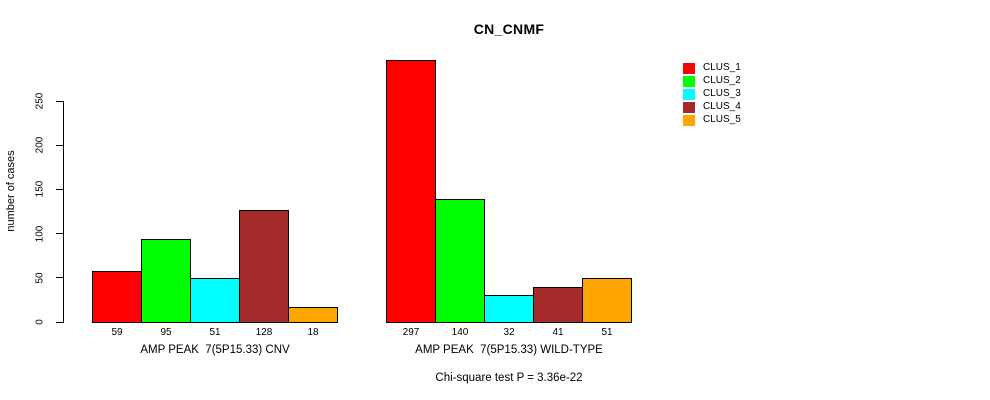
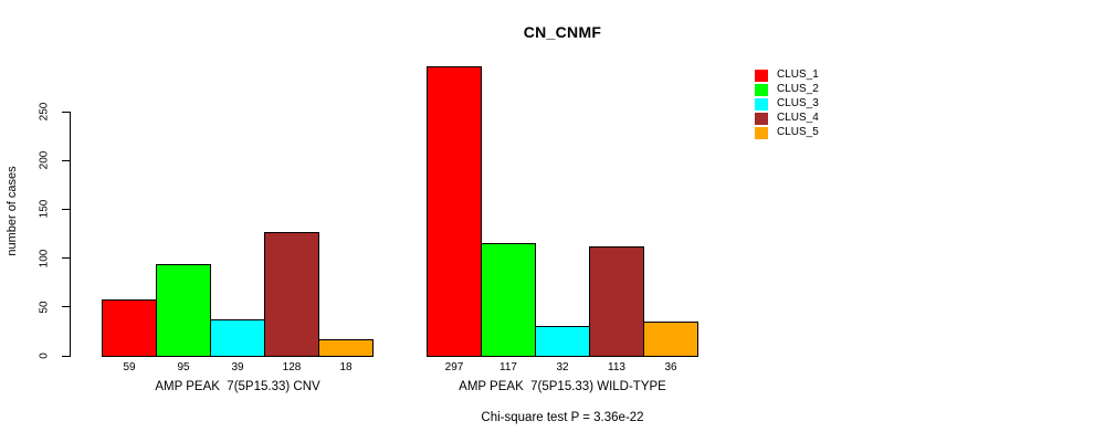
CLUS_3/AMP PEAK 7(5P15.33) CNV: 51 -> 39
CLUS_2/AMP PEAK 7(5P15.33) WILD-TYPE: 140 -> 117
CLUS_4/AMP PEAK 7(5P15.33) WILD-TYPE: 41 -> 113
CLUS_5/AMP PEAK 7(5P15.33) WILD-TYPE: 51 -> 36
